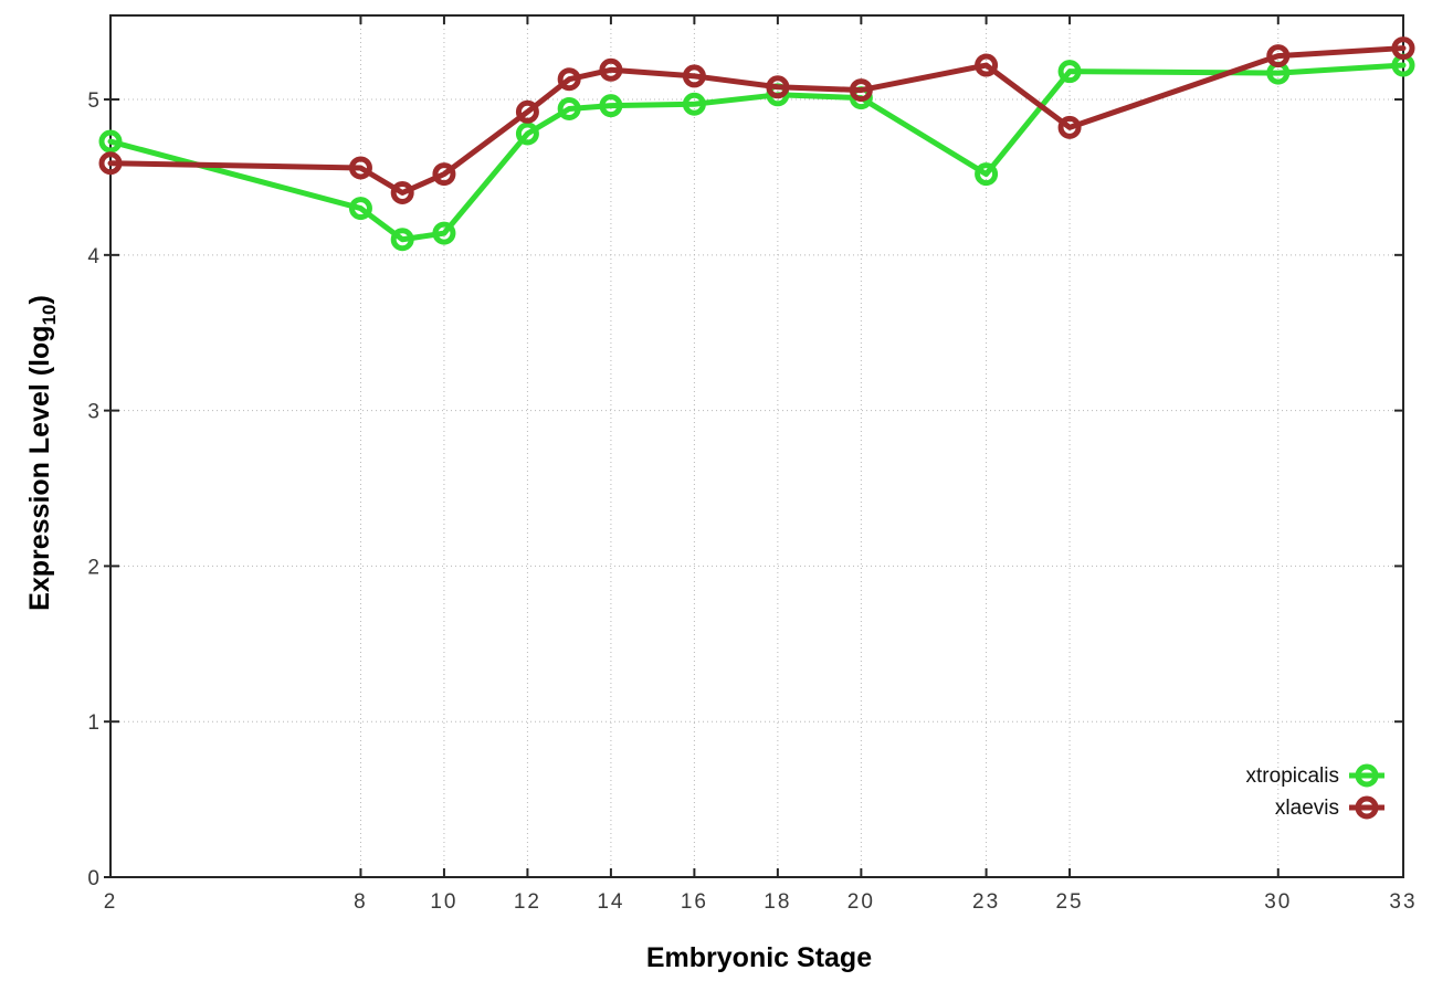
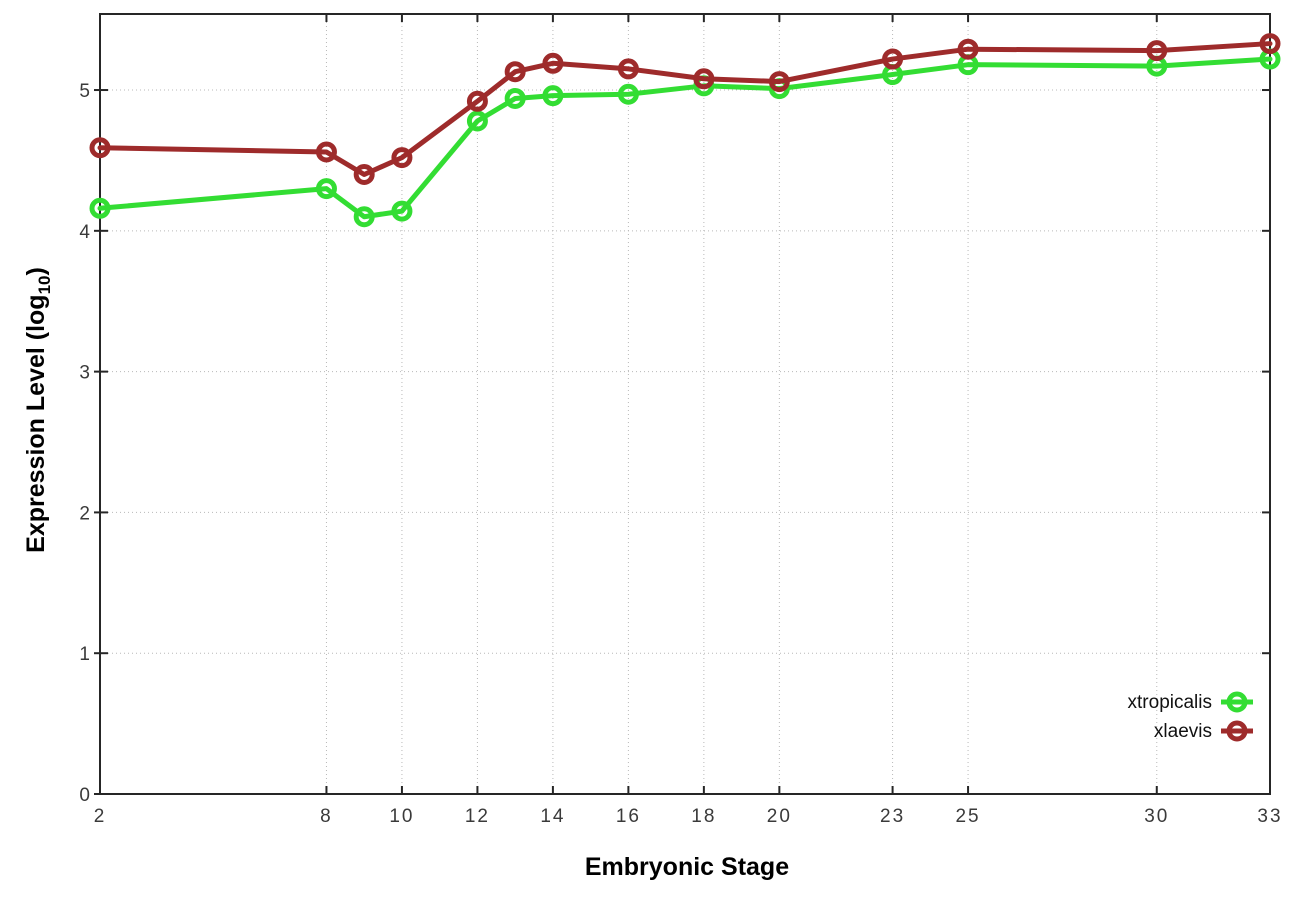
xtropicalis/2: 4.73 -> 4.16
xtropicalis/23: 4.52 -> 5.11
xlaevis/25: 4.82 -> 5.29
